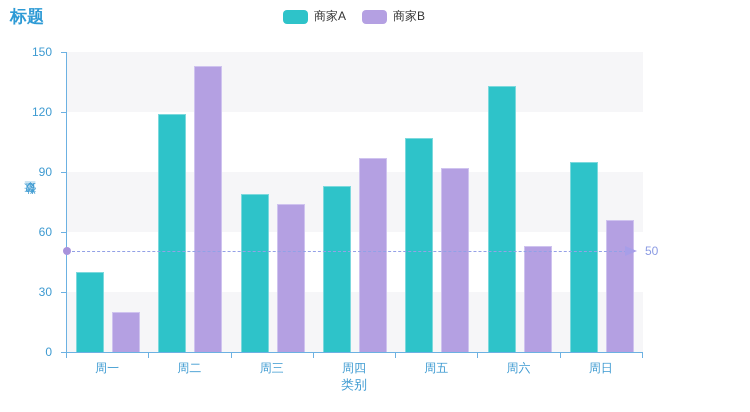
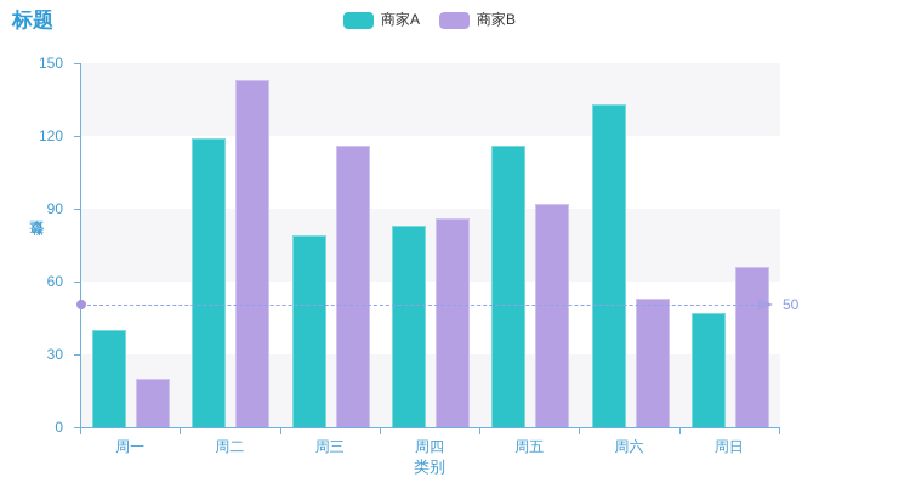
商家B/周三: 74 -> 116
商家B/周四: 97 -> 86
商家A/周五: 107 -> 116
商家A/周日: 95 -> 47
